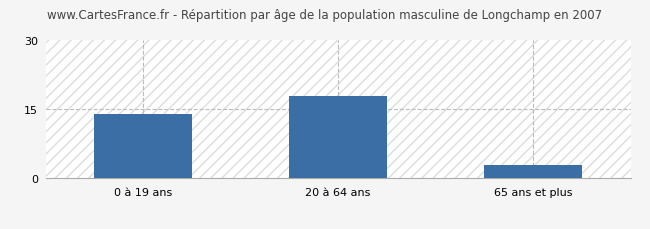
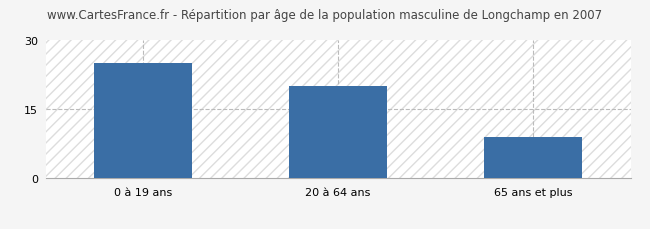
0 à 19 ans: 14 -> 25
20 à 64 ans: 18 -> 20
65 ans et plus: 3 -> 9
